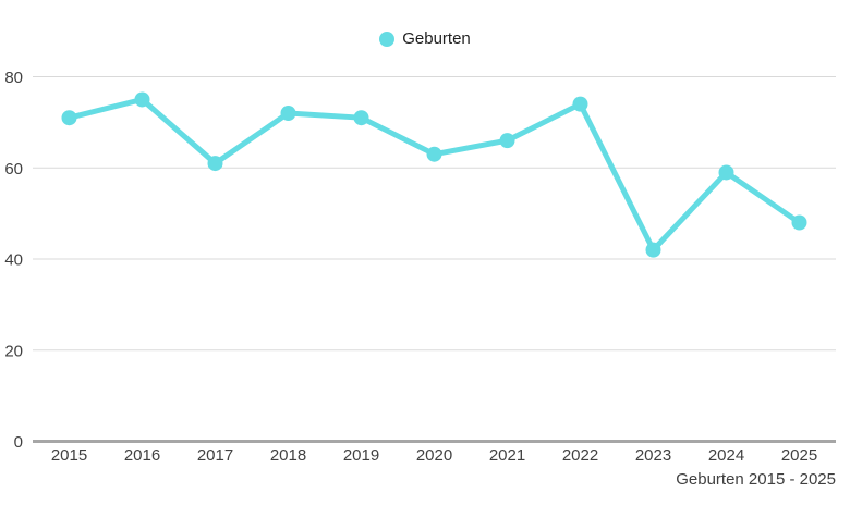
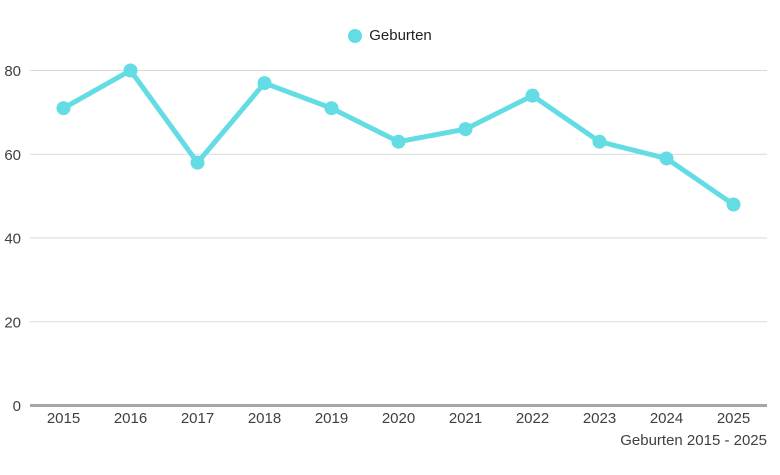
2016: 75 -> 80
2017: 61 -> 58
2018: 72 -> 77
2023: 42 -> 63
